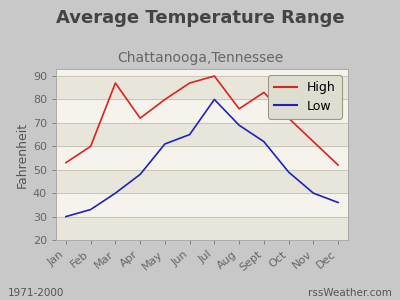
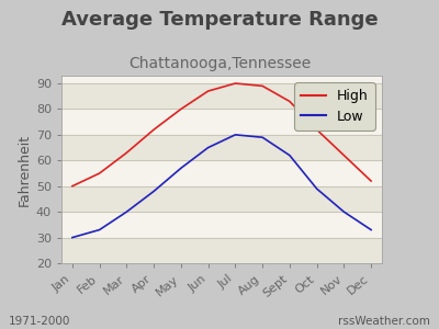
High/Jan: 53 -> 50
High/Feb: 60 -> 55
High/Mar: 87 -> 63
Low/May: 61 -> 57
Low/Jul: 80 -> 70
High/Aug: 76 -> 89
Low/Dec: 36 -> 33
